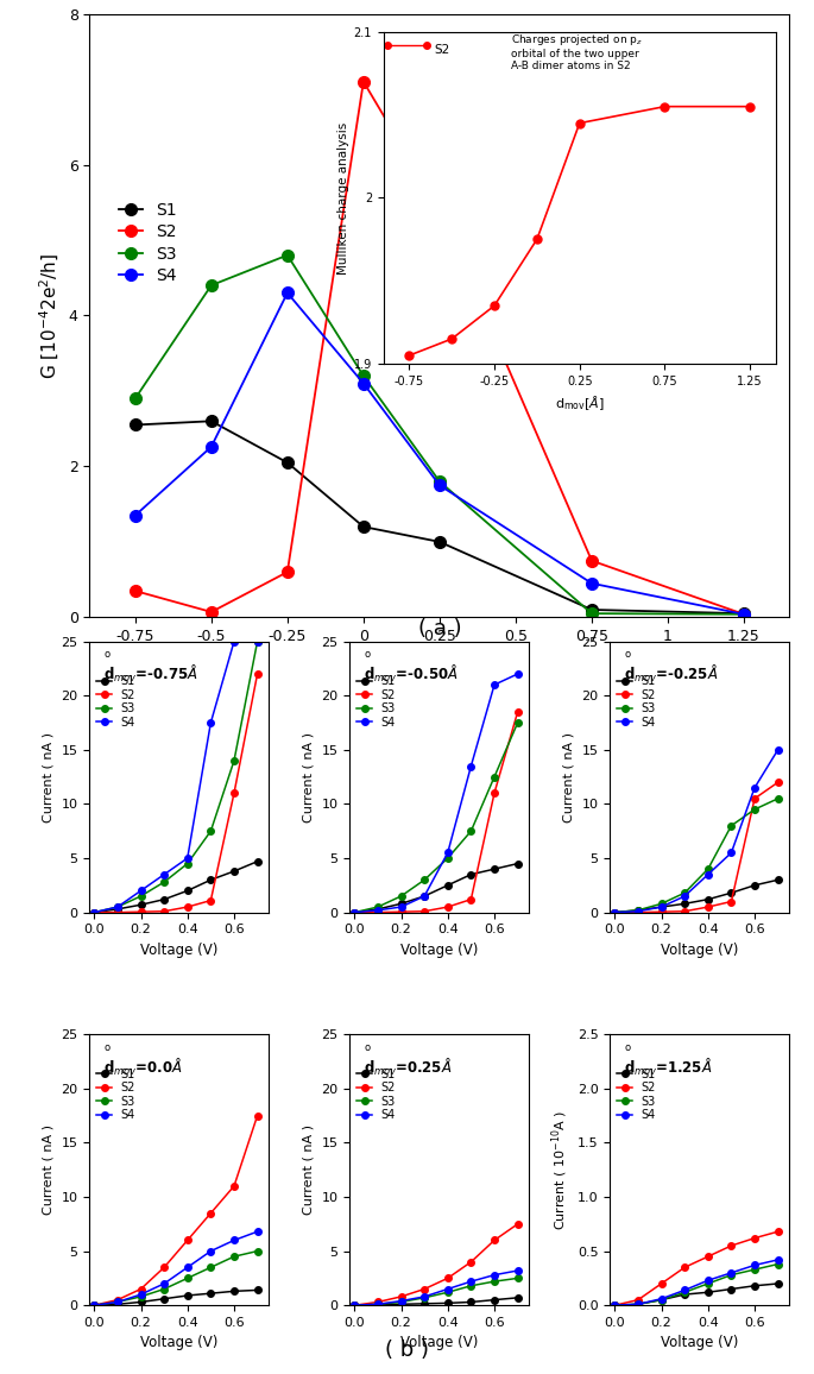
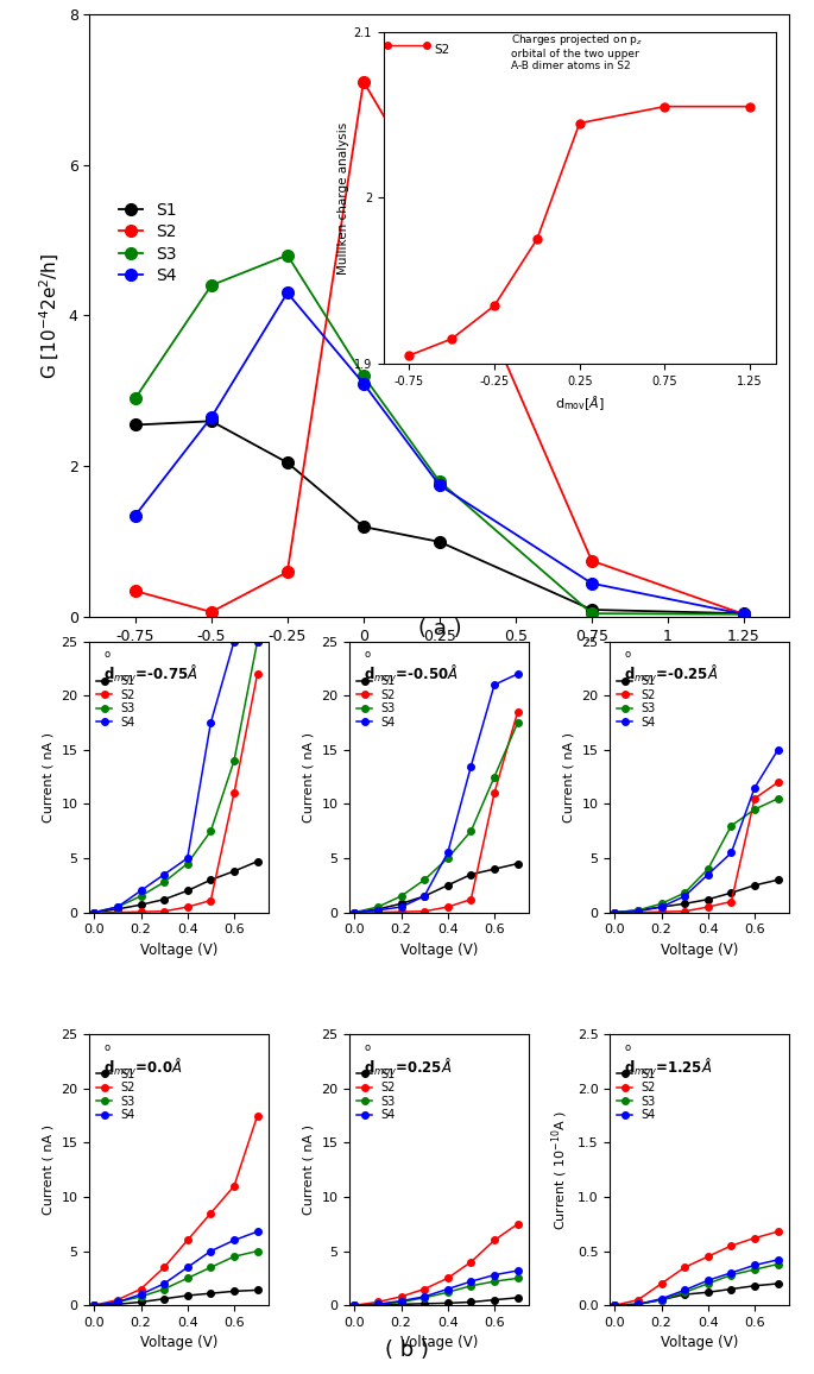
S4/-0.5: 2.26 -> 2.65
